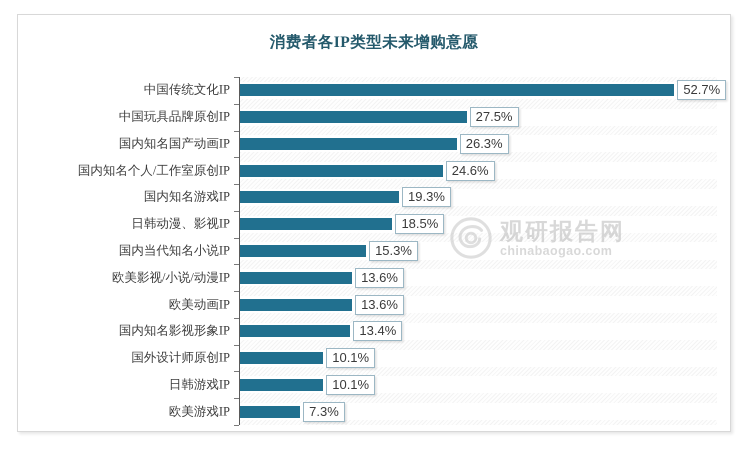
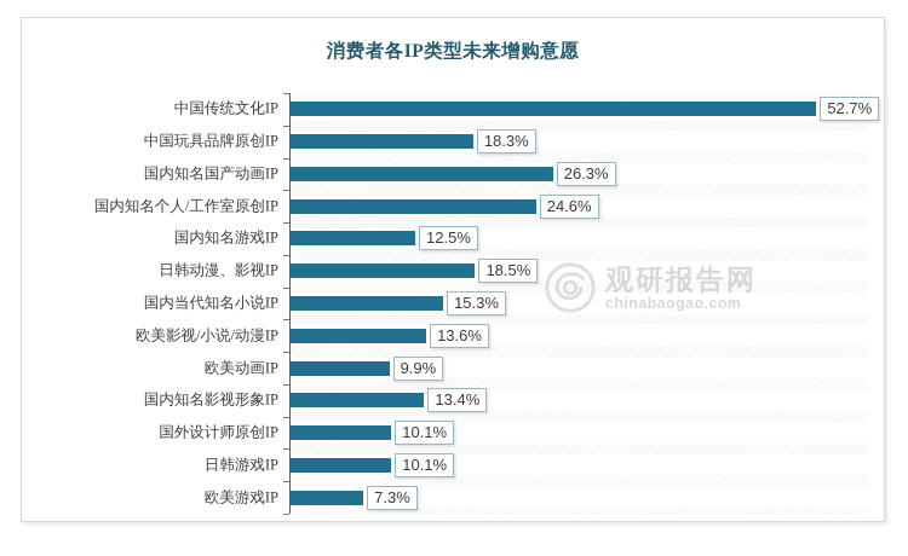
中国玩具品牌原创IP: 27.5% -> 18.3%
国内知名游戏IP: 19.3% -> 12.5%
欧美动画IP: 13.6% -> 9.9%
